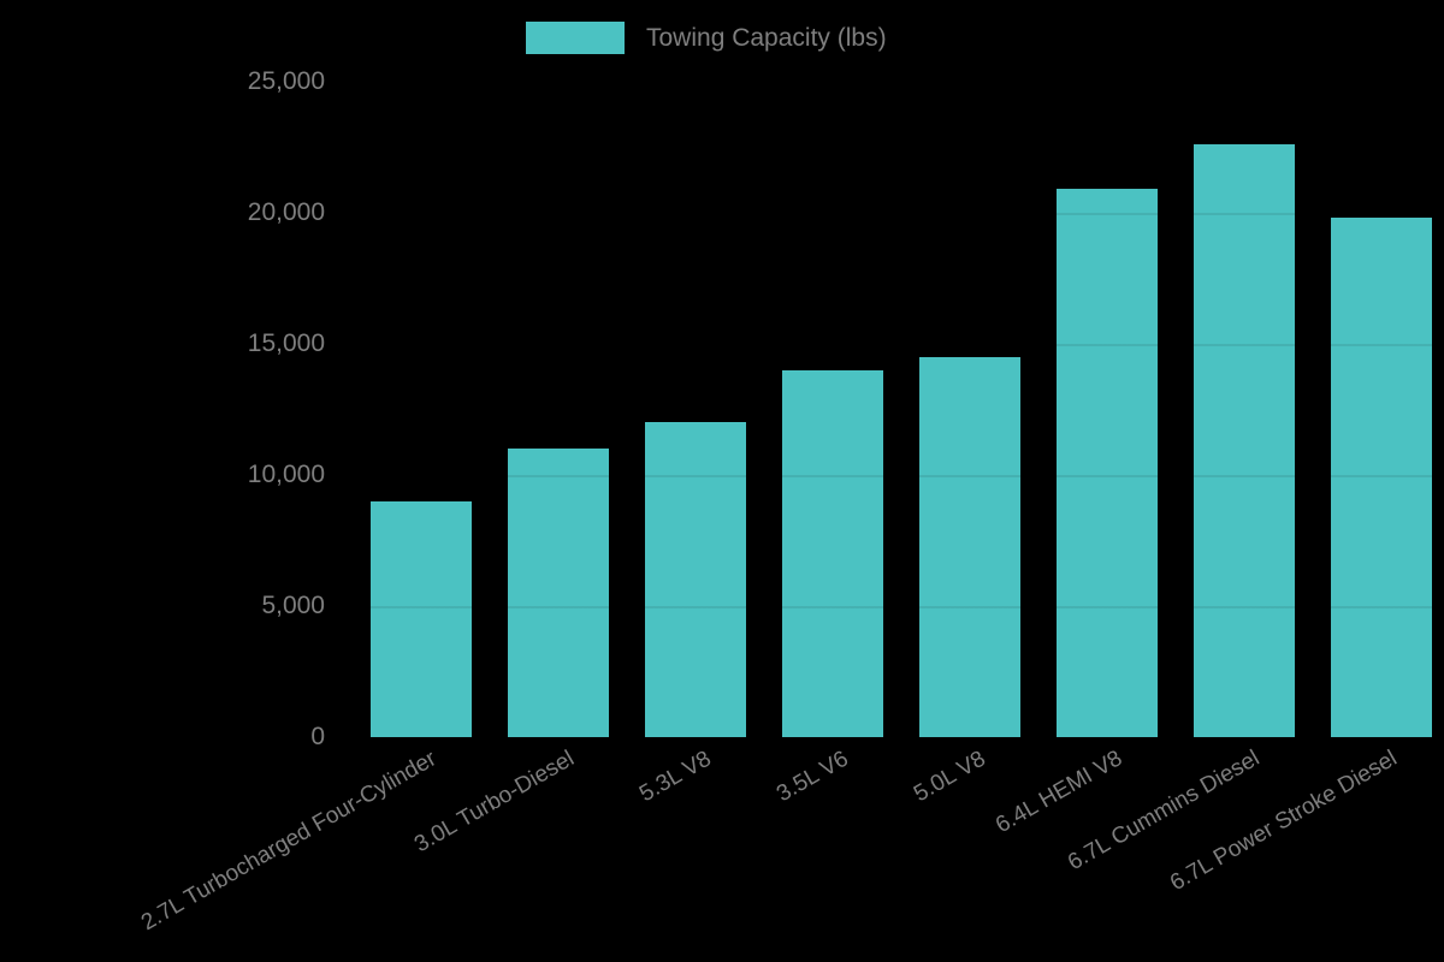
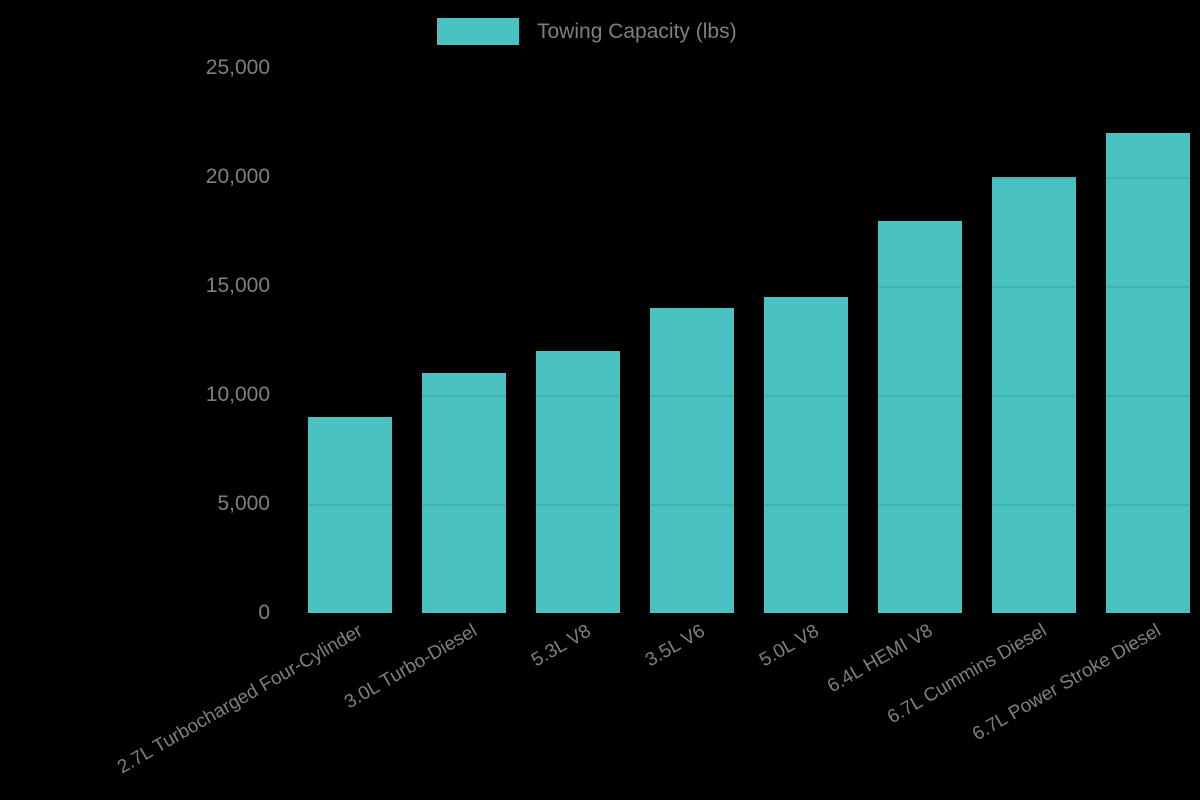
6.4L HEMI V8: 20900 -> 18000
6.7L Cummins Diesel: 22600 -> 20000
6.7L Power Stroke Diesel: 19800 -> 22000
